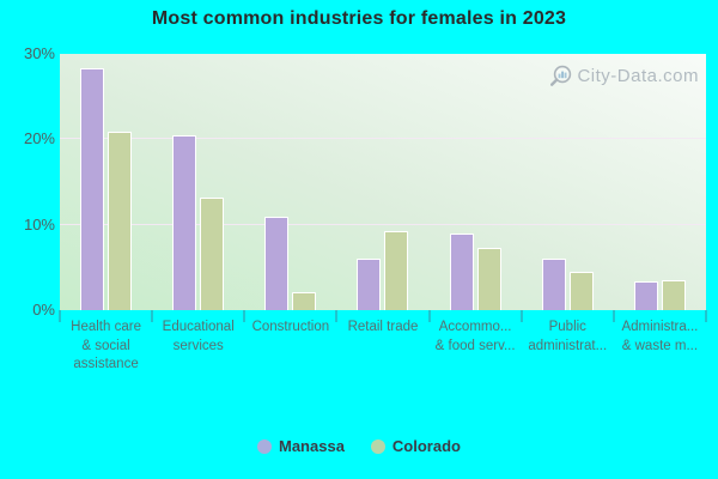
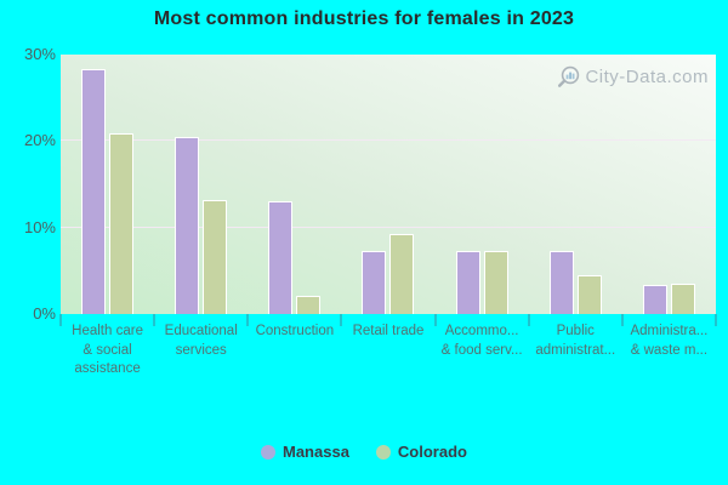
Manassa/Construction: 11% -> 13%
Manassa/Retail trade: 6% -> 7%
Manassa/Accommo... & food serv...: 9% -> 7%
Manassa/Public administrat...: 6% -> 7%
